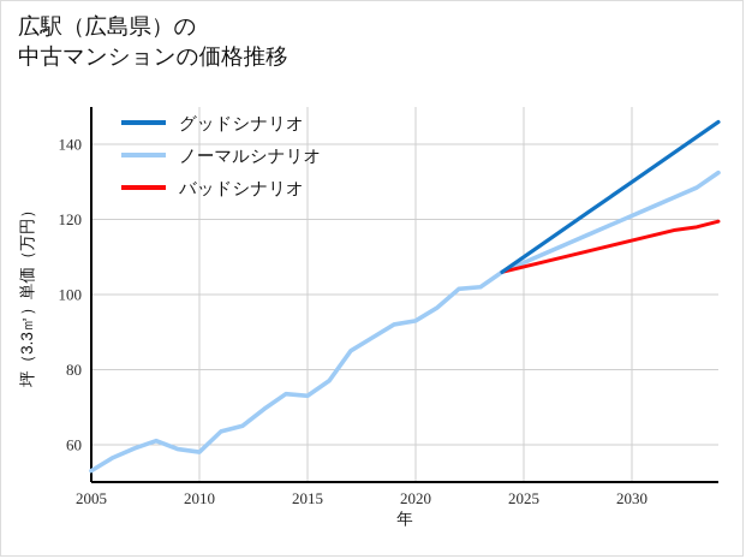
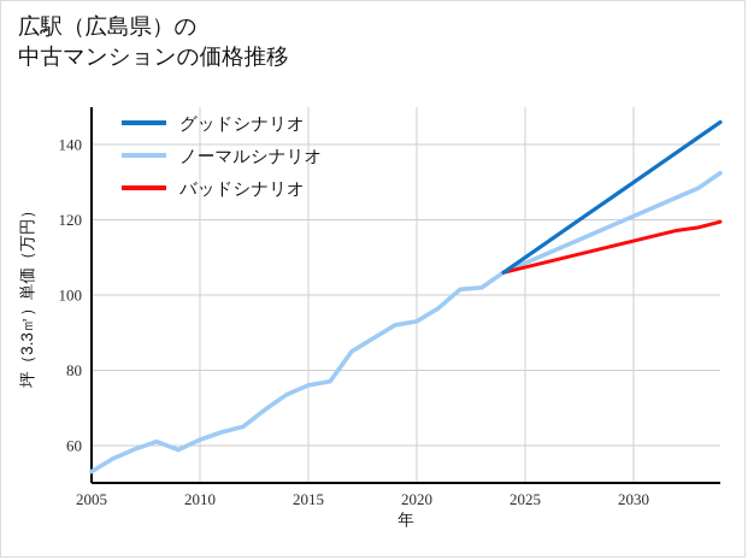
ノーマルシナリオ/2010: 58 -> 62
ノーマルシナリオ/2015: 73 -> 76
